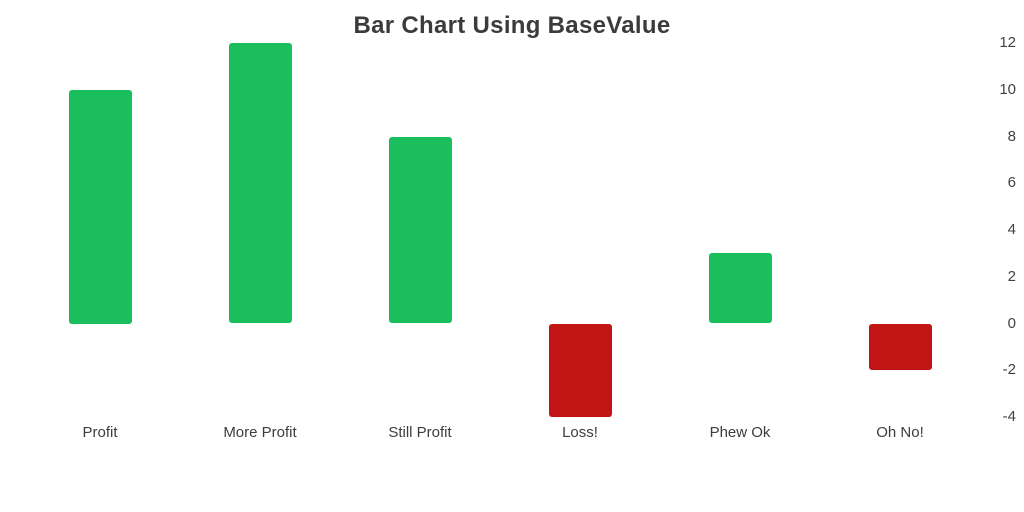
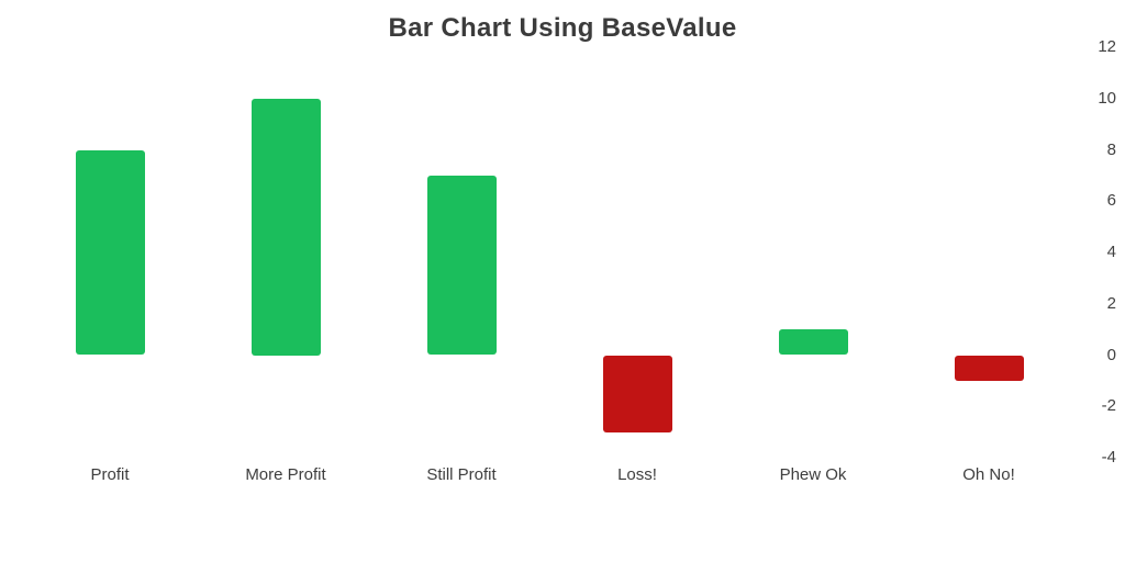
Profit: 10 -> 8
More Profit: 12 -> 10
Still Profit: 8 -> 7
Loss!: -4 -> -3
Phew Ok: 3 -> 1
Oh No!: -2 -> -1
